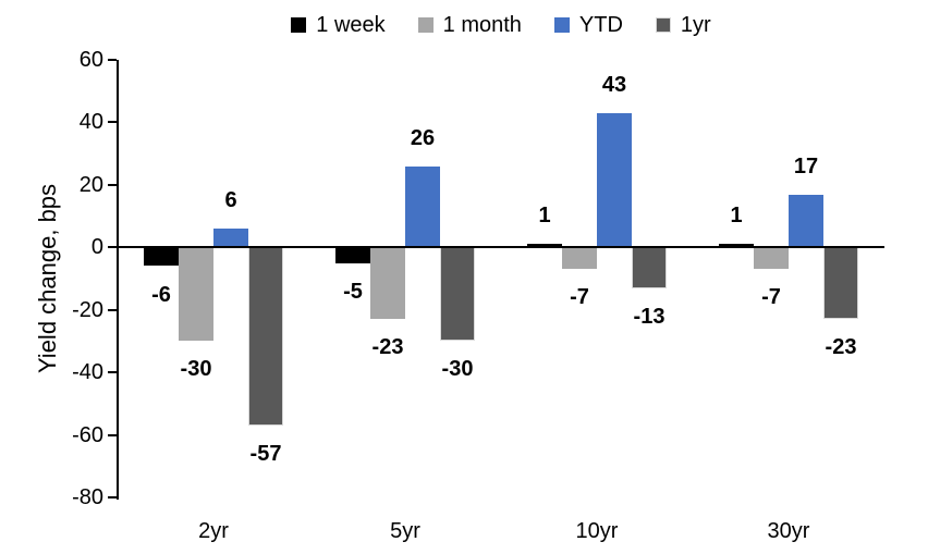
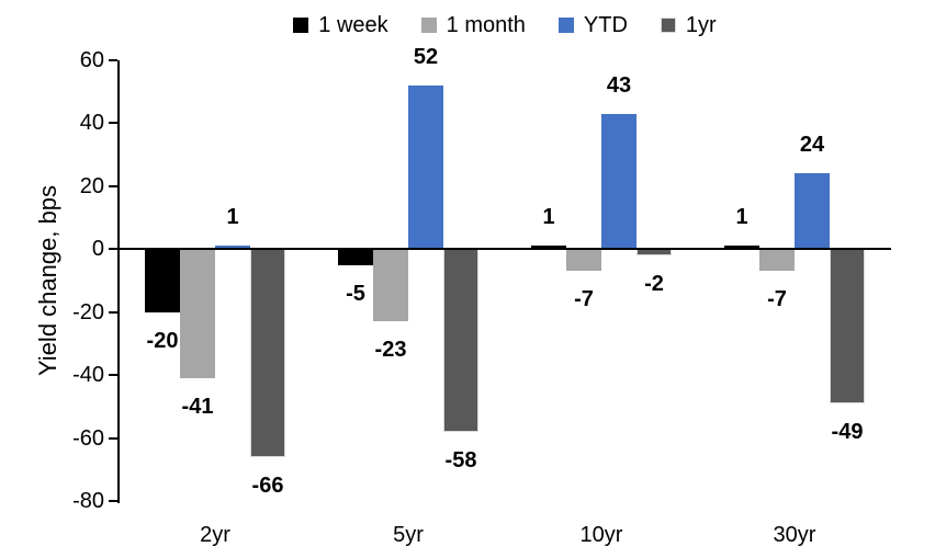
1 week/2yr: -6 -> -20
1 month/2yr: -30 -> -41
YTD/2yr: 6 -> 1
1yr/2yr: -57 -> -66
YTD/5yr: 26 -> 52
1yr/5yr: -30 -> -58
1yr/10yr: -13 -> -2
YTD/30yr: 17 -> 24
1yr/30yr: -23 -> -49
